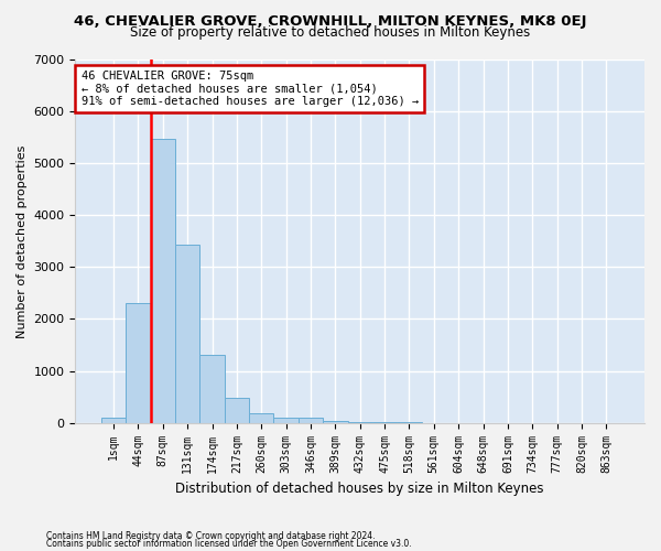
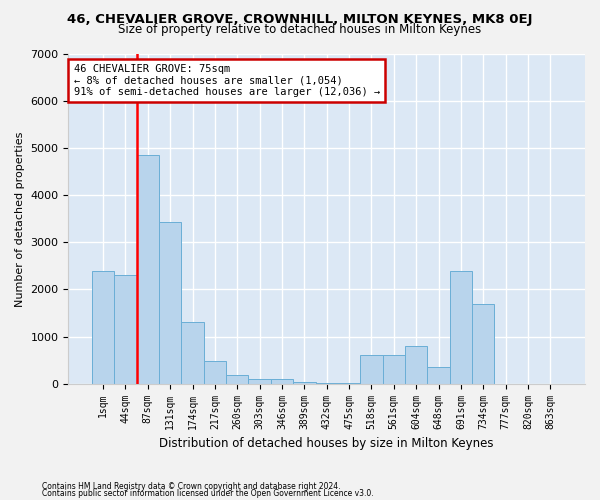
1sqm: 100 -> 2400
87sqm: 5480 -> 4850
518sqm: 0 -> 600
561sqm: 0 -> 600
604sqm: 0 -> 800
648sqm: 0 -> 350
691sqm: 0 -> 2400
734sqm: 0 -> 1700
